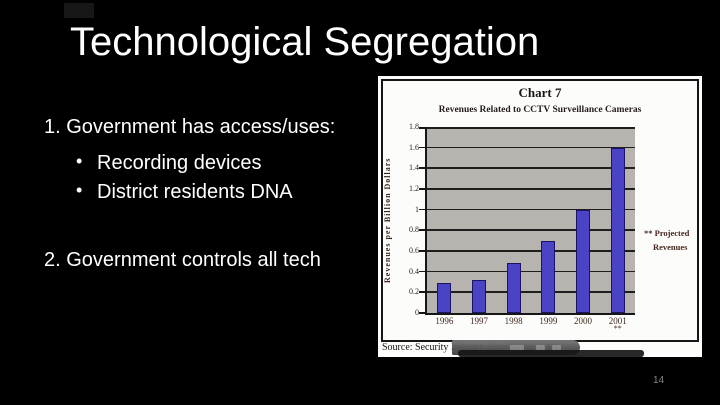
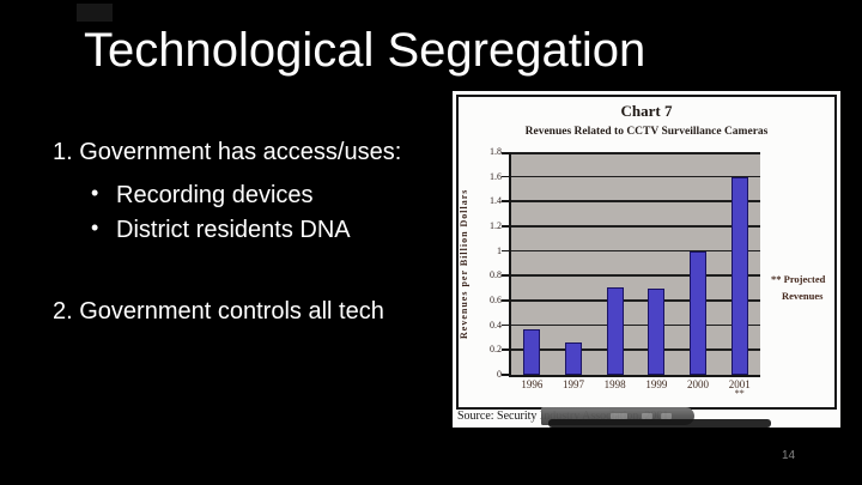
1996: 0.29 -> 0.37
1997: 0.32 -> 0.26
1998: 0.48 -> 0.71
